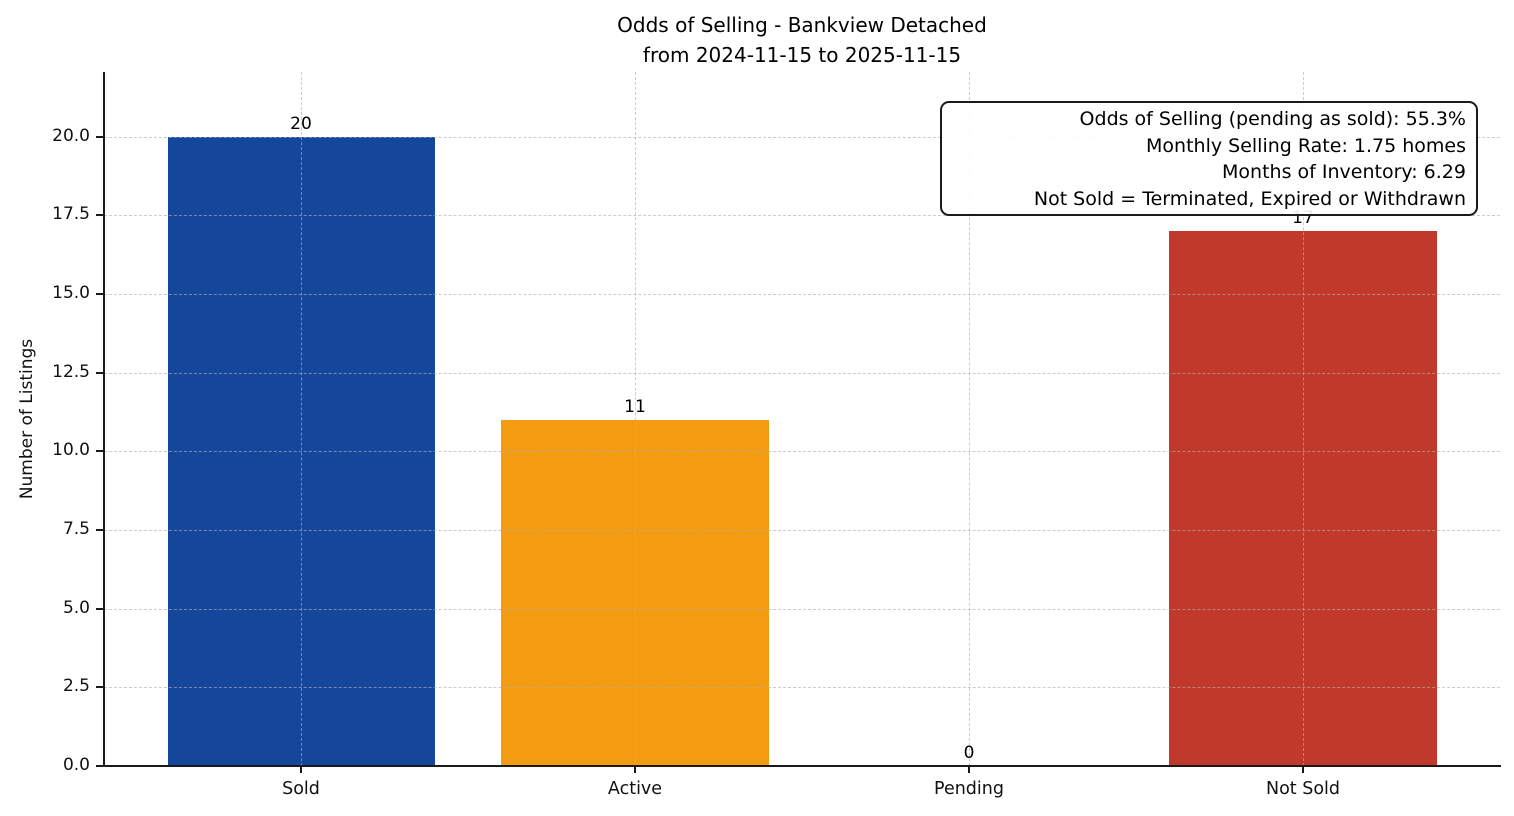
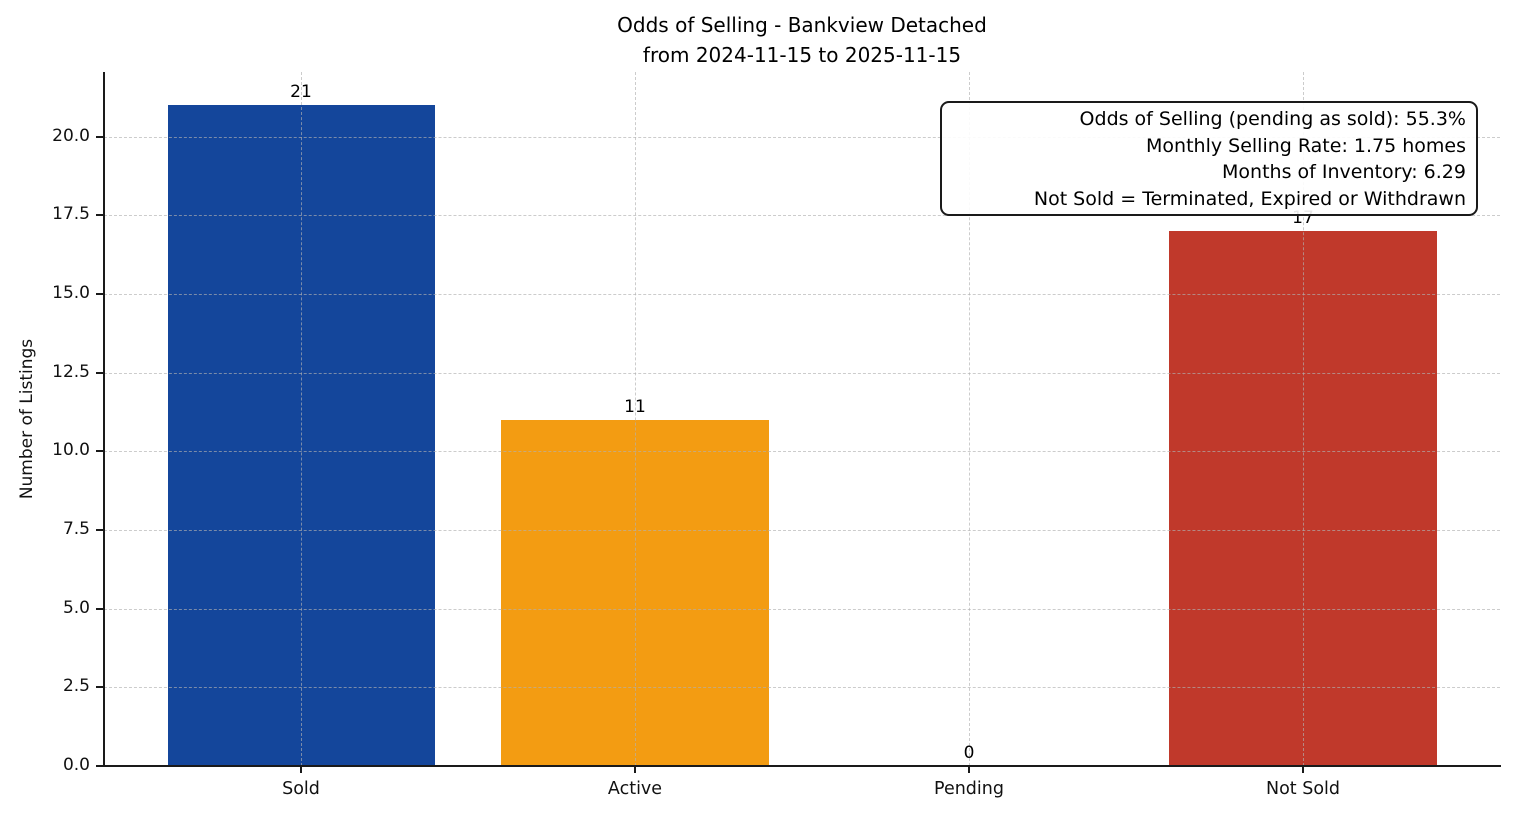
Sold: 20 -> 21
